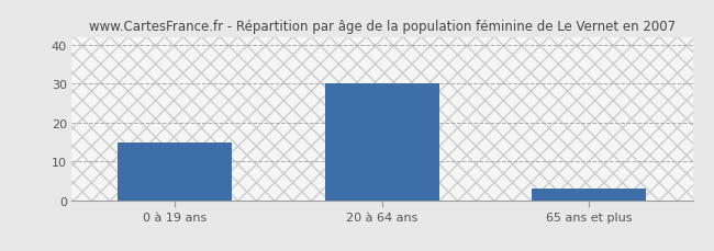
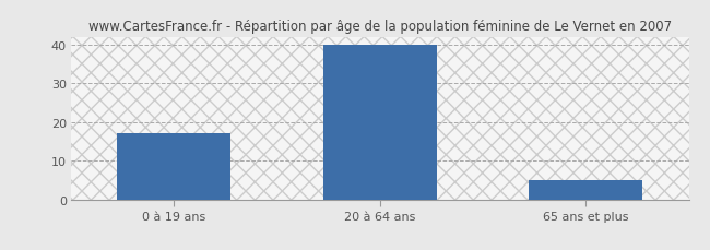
0 à 19 ans: 15 -> 17
20 à 64 ans: 30 -> 40
65 ans et plus: 3 -> 5
